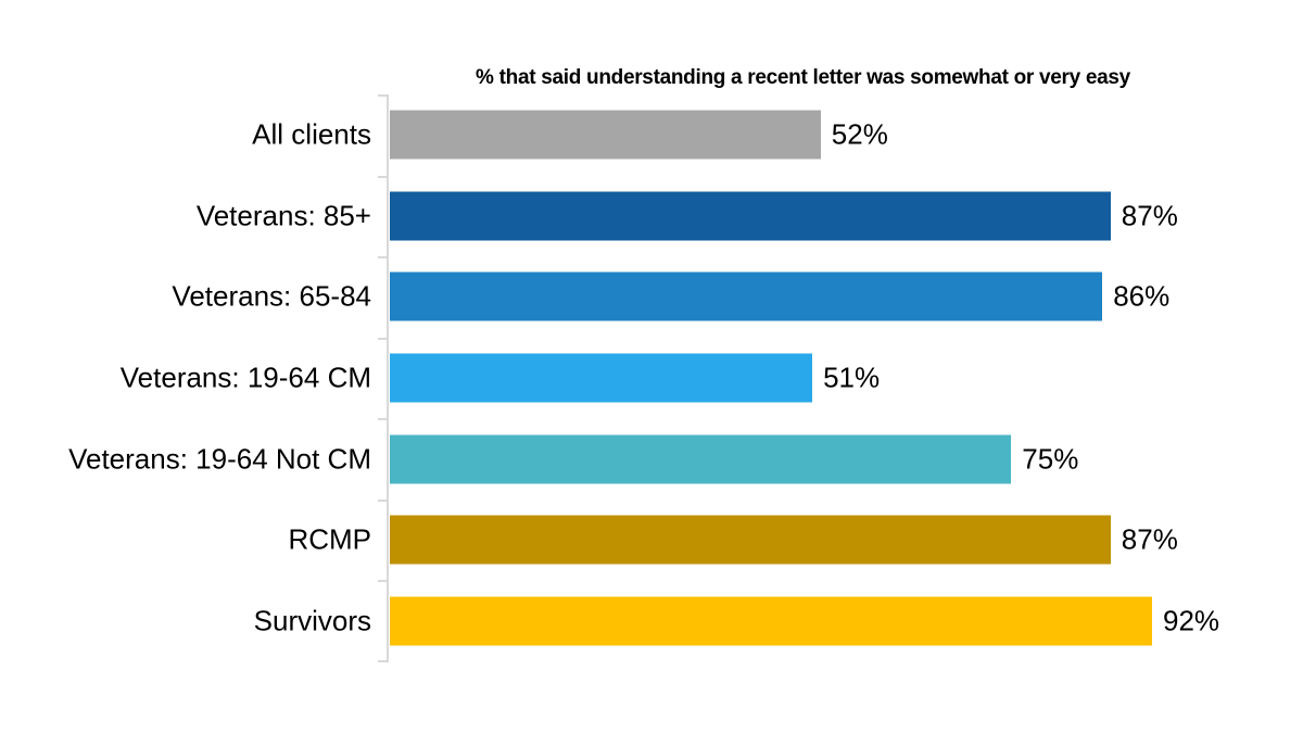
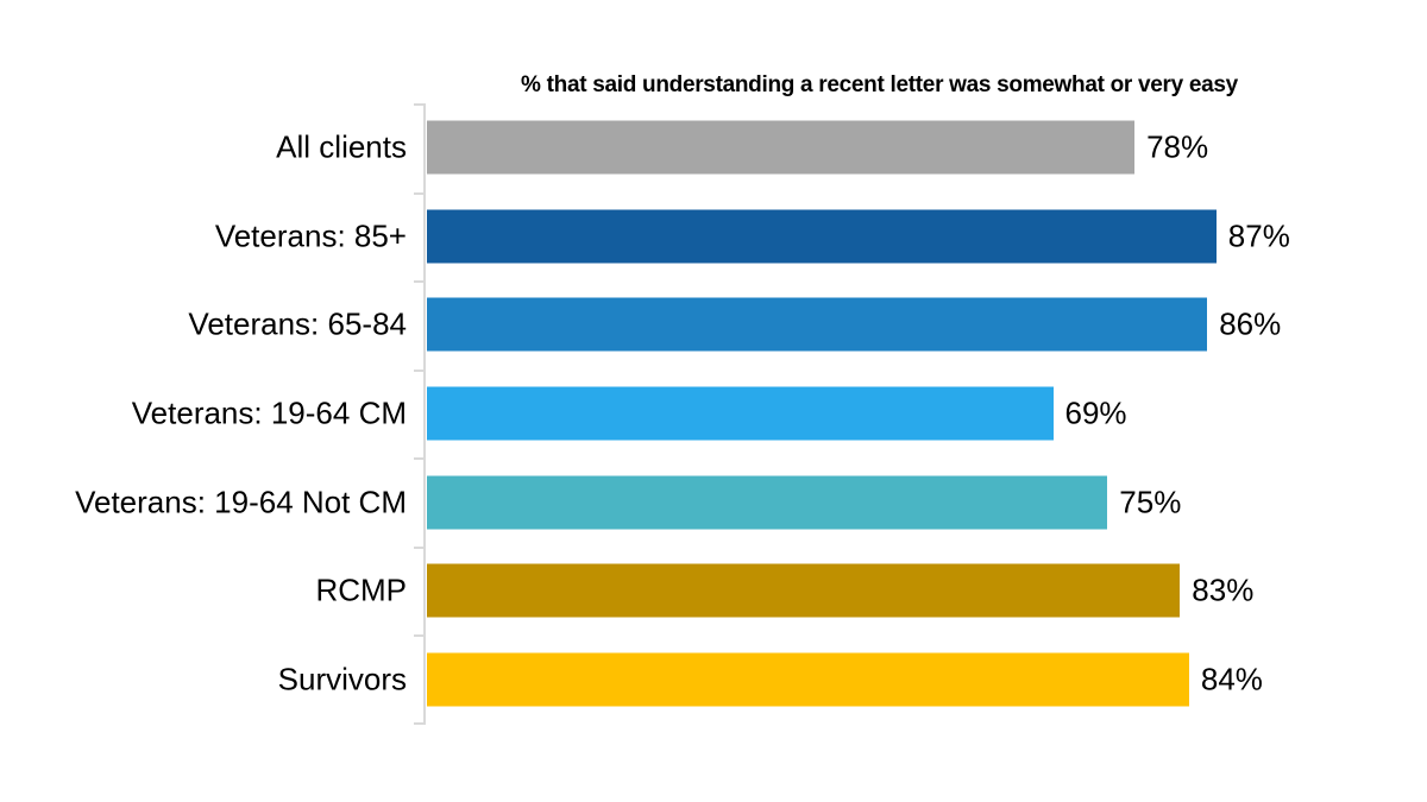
All clients: 52% -> 78%
Veterans: 19-64 CM: 51% -> 69%
RCMP: 87% -> 83%
Survivors: 92% -> 84%
